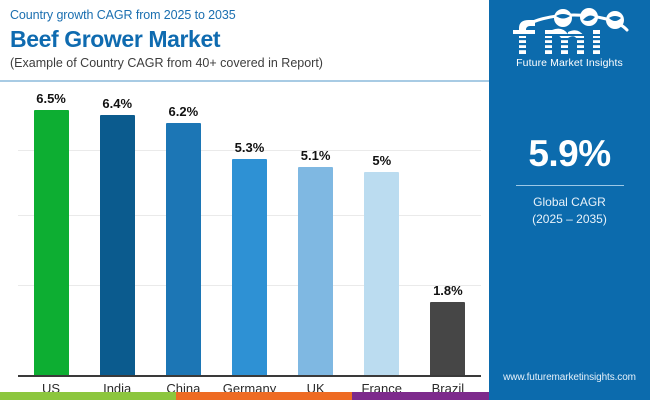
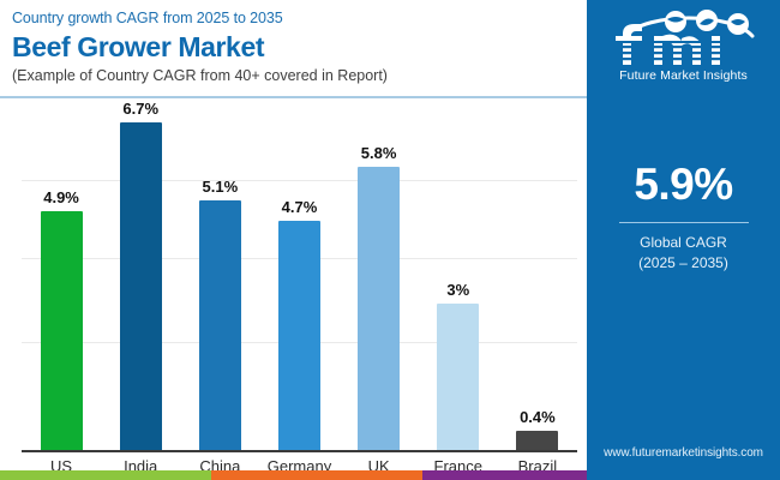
US: 6.5% -> 4.9%
India: 6.4% -> 6.7%
China: 6.2% -> 5.1%
Germany: 5.3% -> 4.7%
UK: 5.1% -> 5.8%
France: 5% -> 3%
Brazil: 1.8% -> 0.4%
